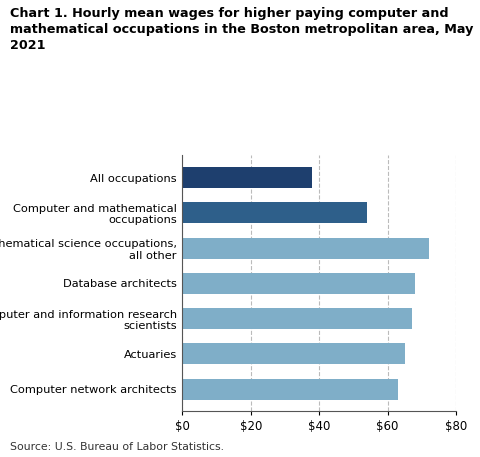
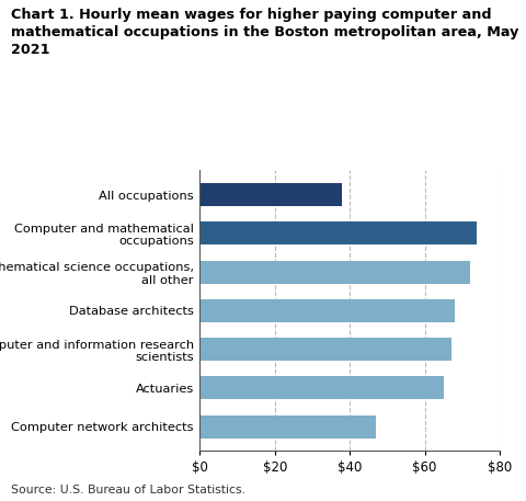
Computer and mathematical occupations: $54 -> $74
Computer network architects: $63 -> $47
